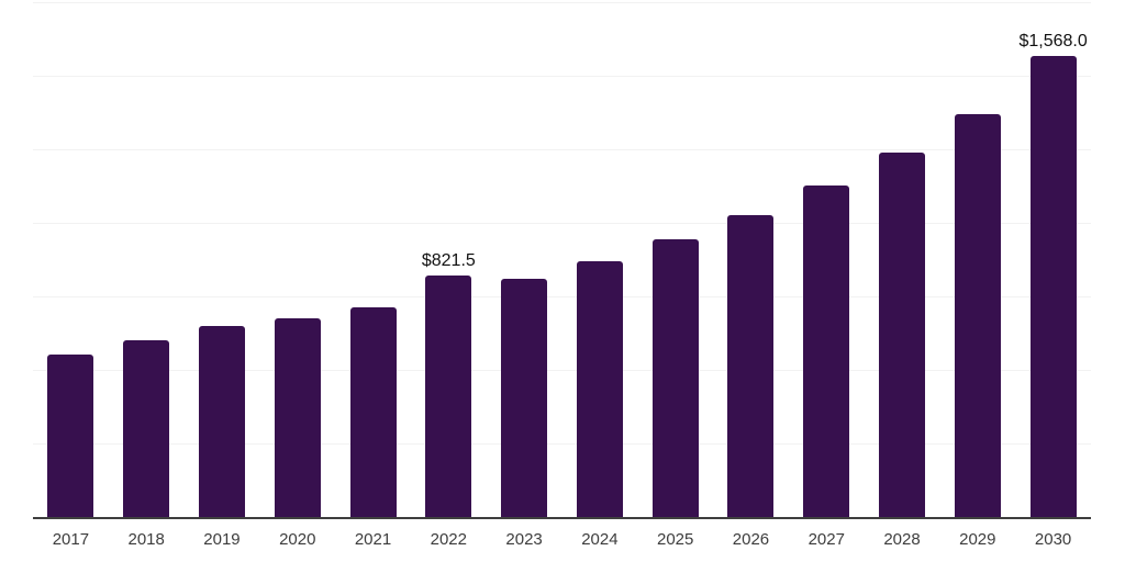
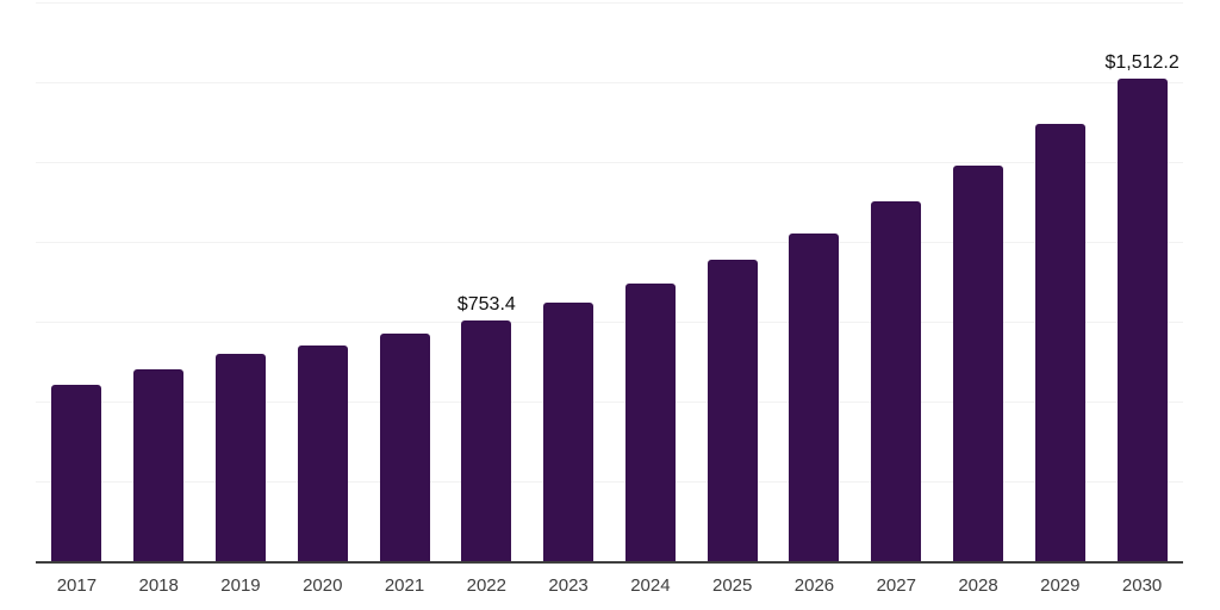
2022: $821.5 -> $753.4
2030: $1,568.0 -> $1,512.2
